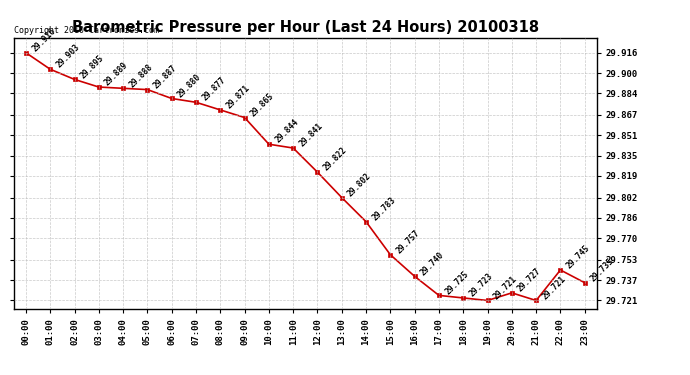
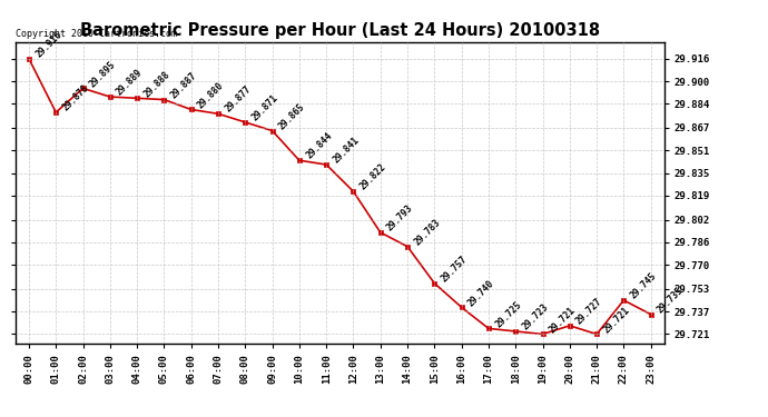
01:00: 29.903 -> 29.878
13:00: 29.802 -> 29.793
